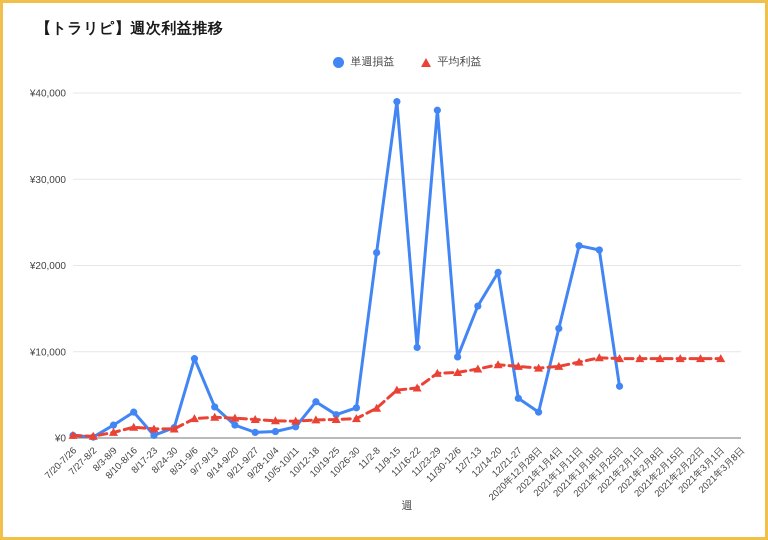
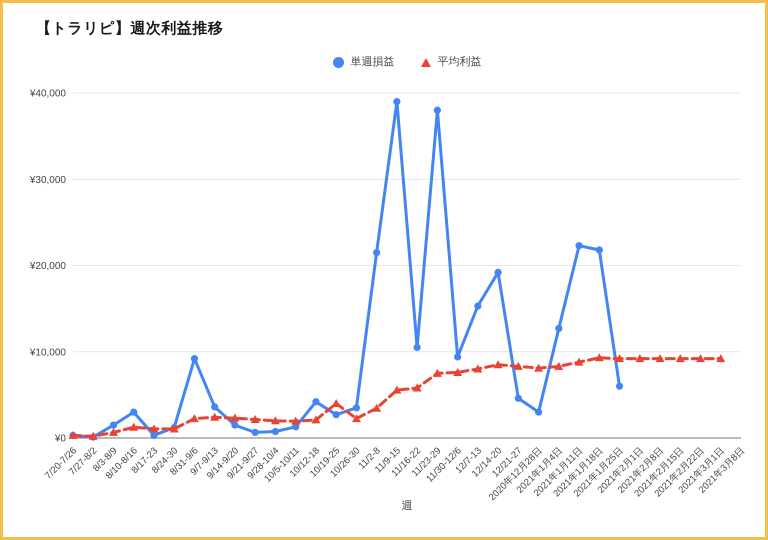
平均利益/10/19-25: ¥2000 -> ¥4000
